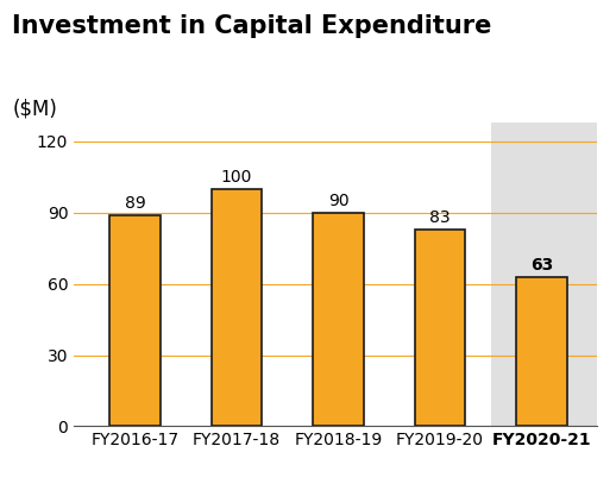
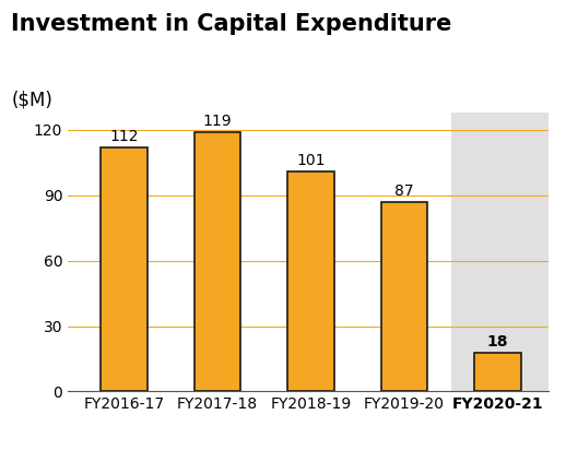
FY2016-17: 89 -> 112
FY2017-18: 100 -> 119
FY2018-19: 90 -> 101
FY2019-20: 83 -> 87
FY2020-21: 63 -> 18
